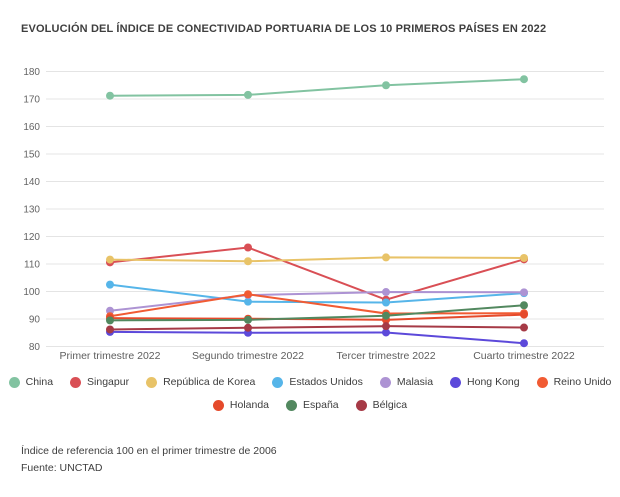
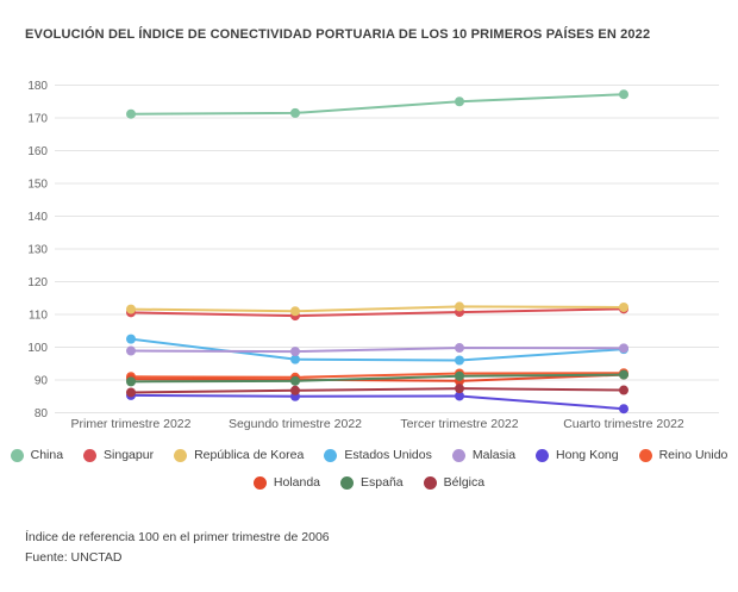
Malasia/Primer trimestre 2022: 93 -> 99
Singapur/Segundo trimestre 2022: 116 -> 110
Reino Unido/Segundo trimestre 2022: 99 -> 91
Singapur/Tercer trimestre 2022: 97 -> 111
España/Cuarto trimestre 2022: 95 -> 92
